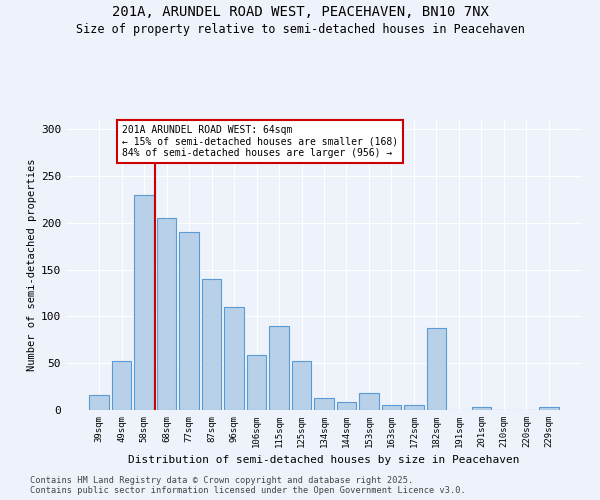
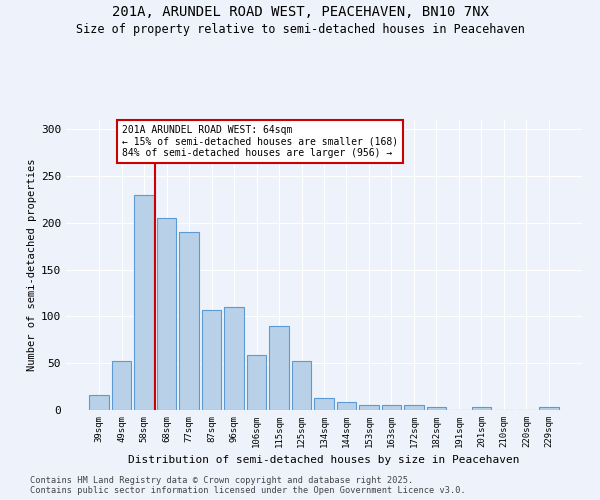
87sqm: 140 -> 107
153sqm: 18 -> 5
182sqm: 88 -> 3
